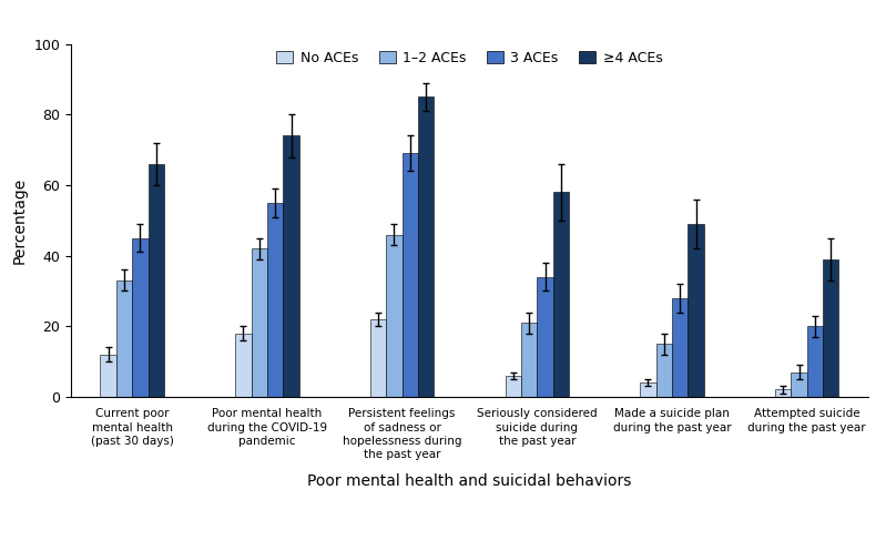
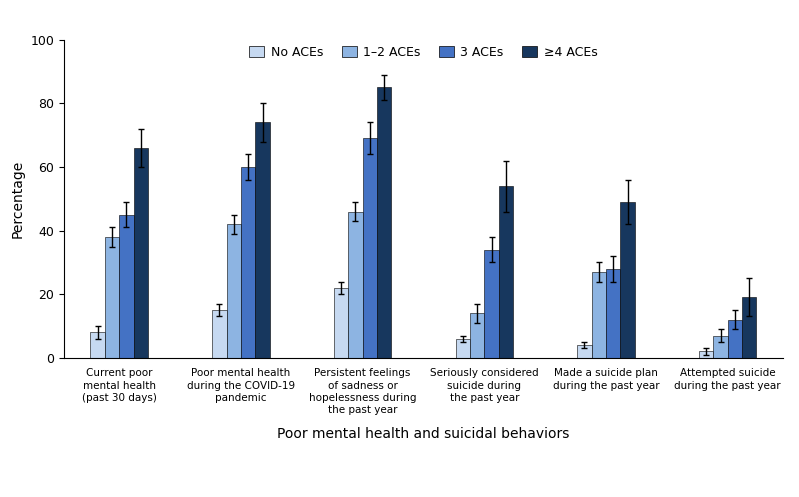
No ACEs/Current poor mental health (past 30 days): 12 -> 8
1–2 ACEs/Current poor mental health (past 30 days): 33 -> 38
No ACEs/Poor mental health during the COVID-19 pandemic: 18 -> 15
3 ACEs/Poor mental health during the COVID-19 pandemic: 55 -> 60
1–2 ACEs/Seriously considered suicide during the past year: 21 -> 14
≥4 ACEs/Seriously considered suicide during the past year: 58 -> 54
1–2 ACEs/Made a suicide plan during the past year: 15 -> 27
3 ACEs/Attempted suicide during the past year: 20 -> 12
≥4 ACEs/Attempted suicide during the past year: 39 -> 19
